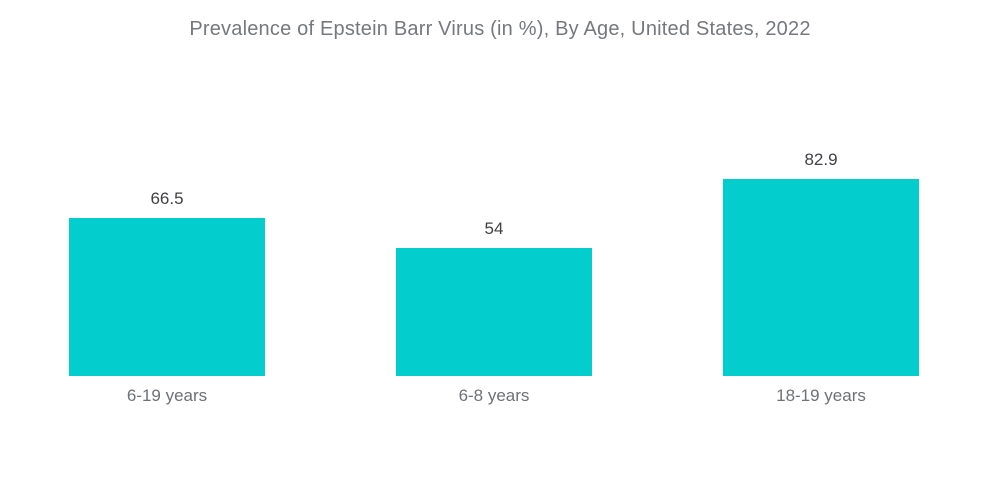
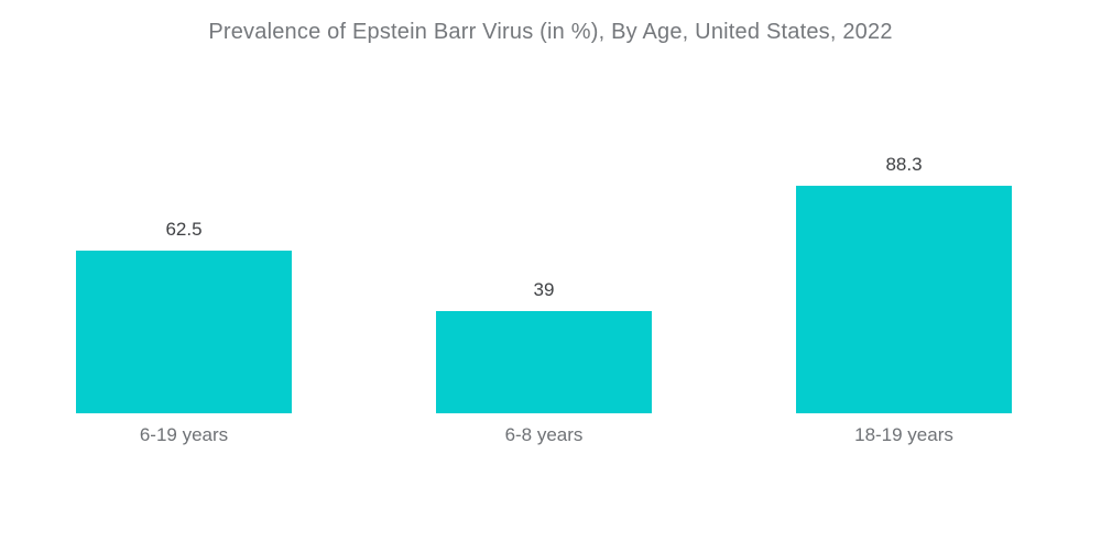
6-19 years: 66.5 -> 62.5
6-8 years: 54 -> 39
18-19 years: 82.9 -> 88.3
